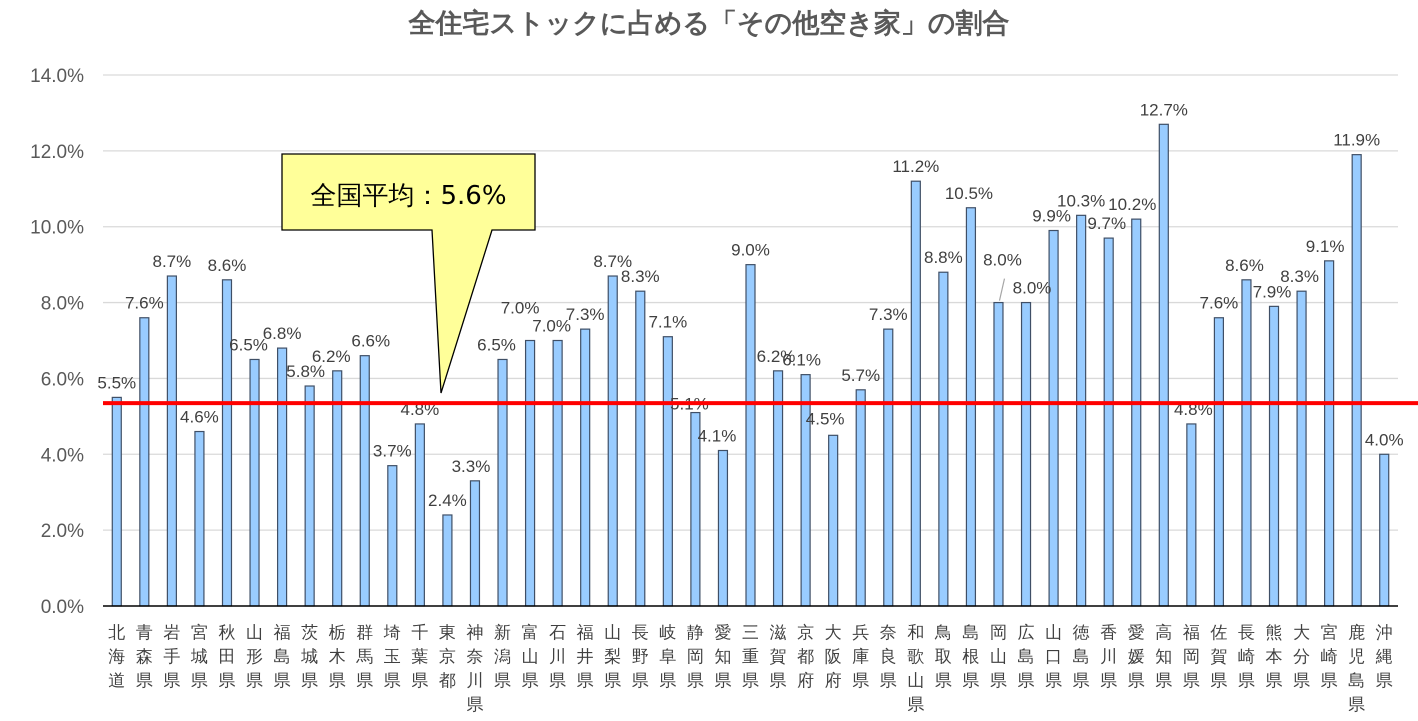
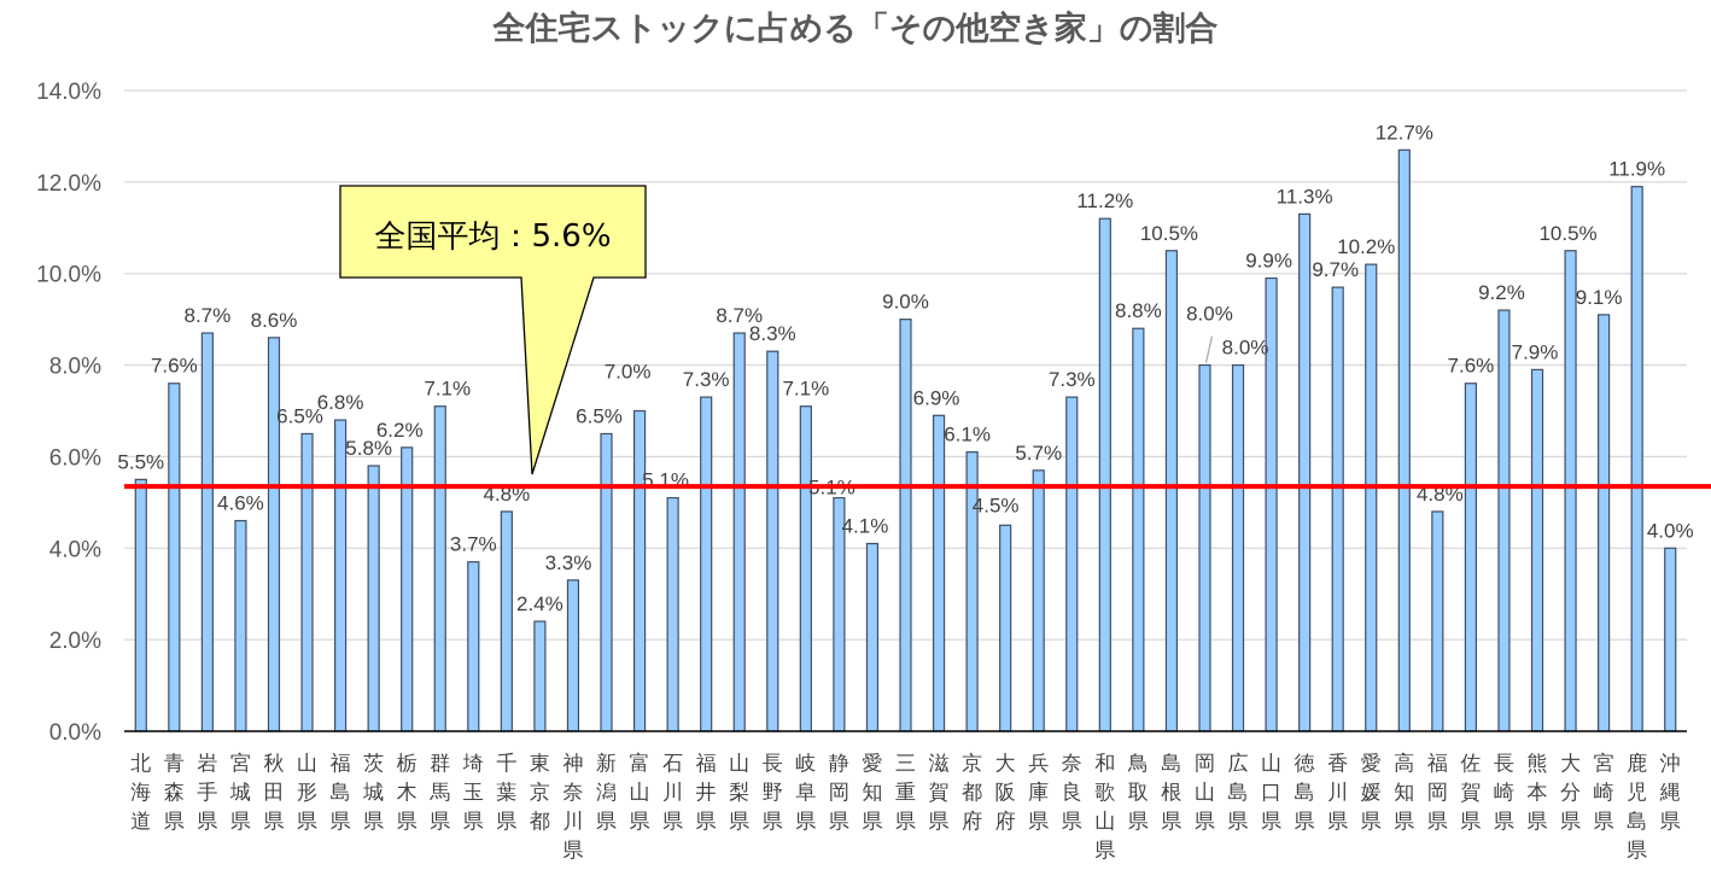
群馬県: 6.6% -> 7.1%
石川県: 7.0% -> 5.1%
滋賀県: 6.2% -> 6.9%
徳島県: 10.3% -> 11.3%
長崎県: 8.6% -> 9.2%
大分県: 8.3% -> 10.5%
